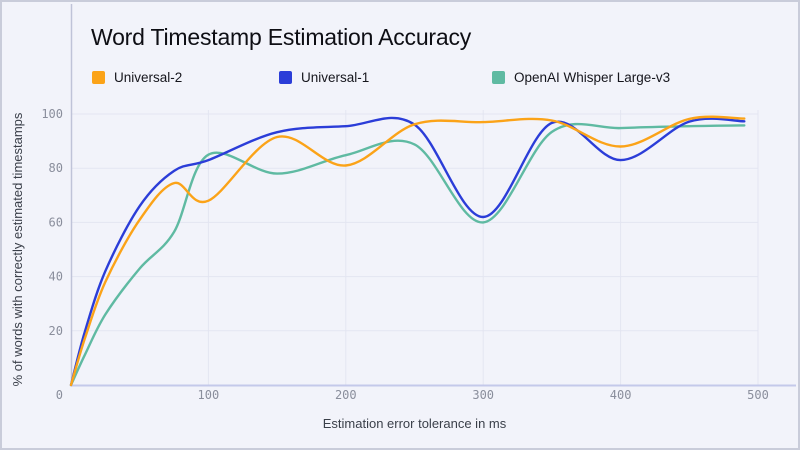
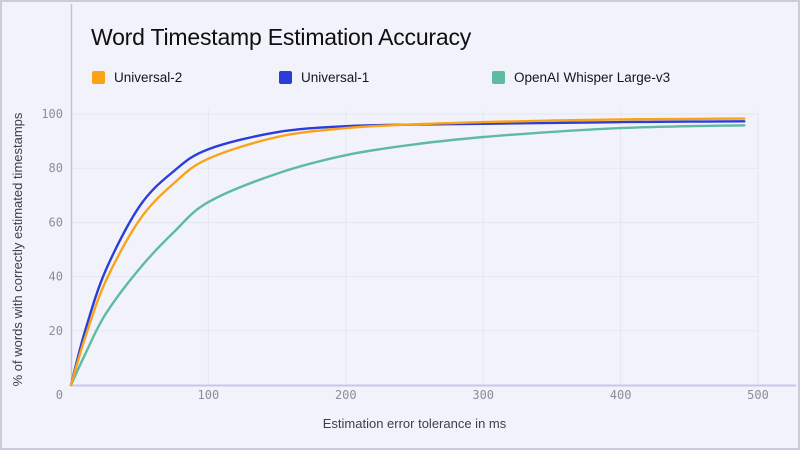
Universal-2/100: 68 -> 84
Universal-1/100: 83 -> 87
OpenAI Whisper Large-v3/100: 85 -> 68
Universal-2/200: 81 -> 95
Universal-1/300: 62 -> 96
OpenAI Whisper Large-v3/300: 60 -> 92
Universal-2/400: 88 -> 98
Universal-1/400: 83 -> 97
